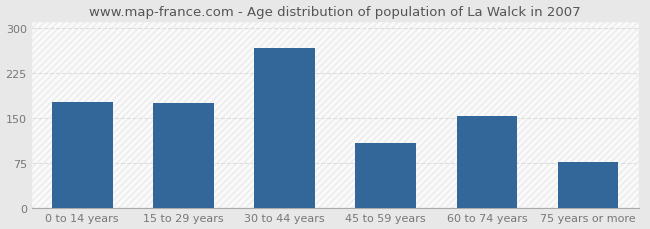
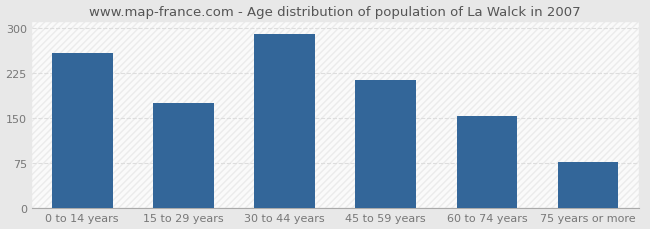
0 to 14 years: 176 -> 258
30 to 44 years: 266 -> 290
45 to 59 years: 108 -> 213
